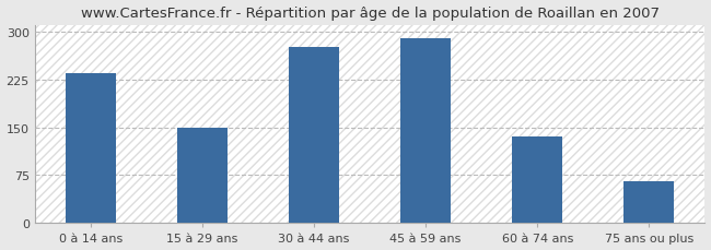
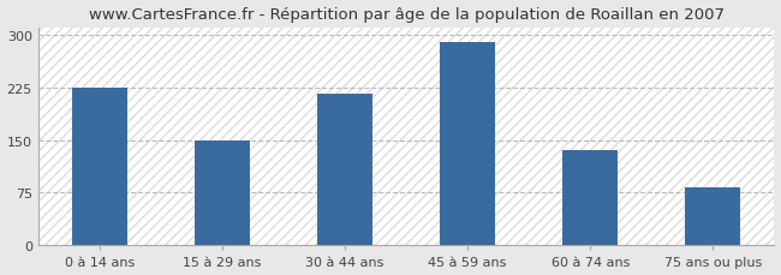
0 à 14 ans: 235 -> 224
30 à 44 ans: 275 -> 216
75 ans ou plus: 65 -> 82
